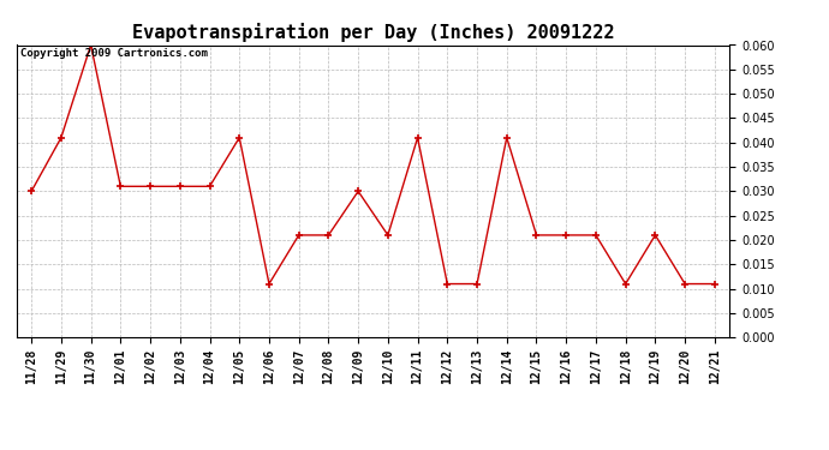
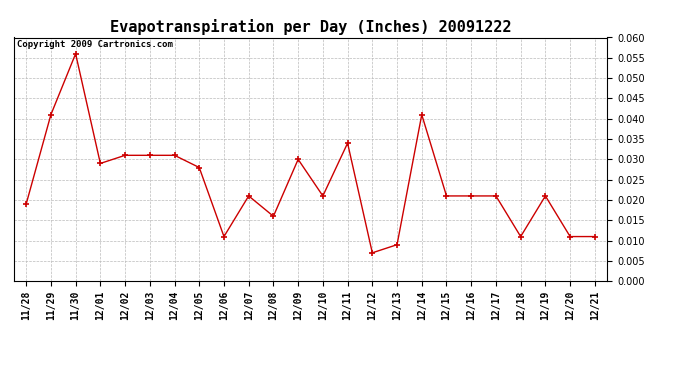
11/28: 0.030 -> 0.019
11/30: 0.060 -> 0.056
12/01: 0.031 -> 0.029
12/05: 0.041 -> 0.028
12/08: 0.021 -> 0.016
12/11: 0.041 -> 0.034
12/12: 0.011 -> 0.007
12/13: 0.011 -> 0.009
